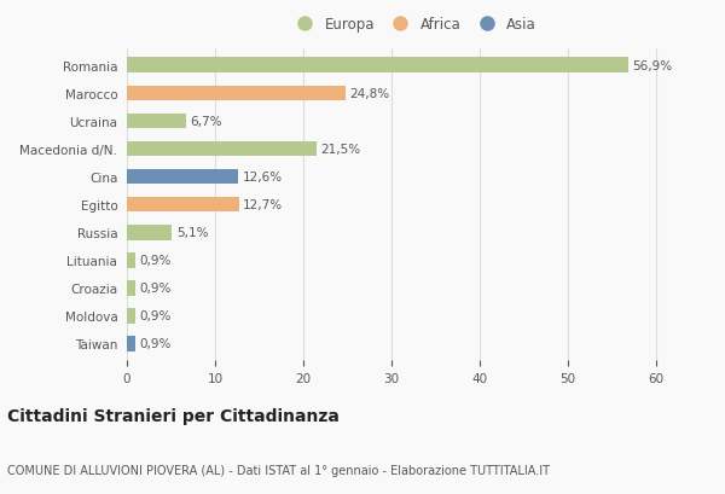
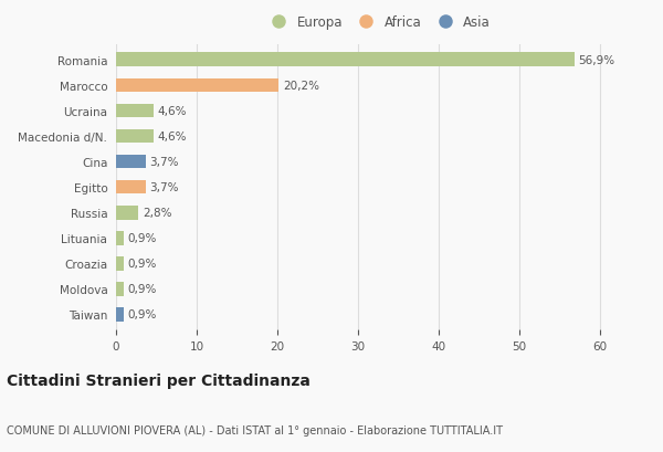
Marocco: 24,8% -> 20,2%
Ucraina: 6,7% -> 4,6%
Macedonia d/N.: 21,5% -> 4,6%
Cina: 12,6% -> 3,7%
Egitto: 12,7% -> 3,7%
Russia: 5,1% -> 2,8%
